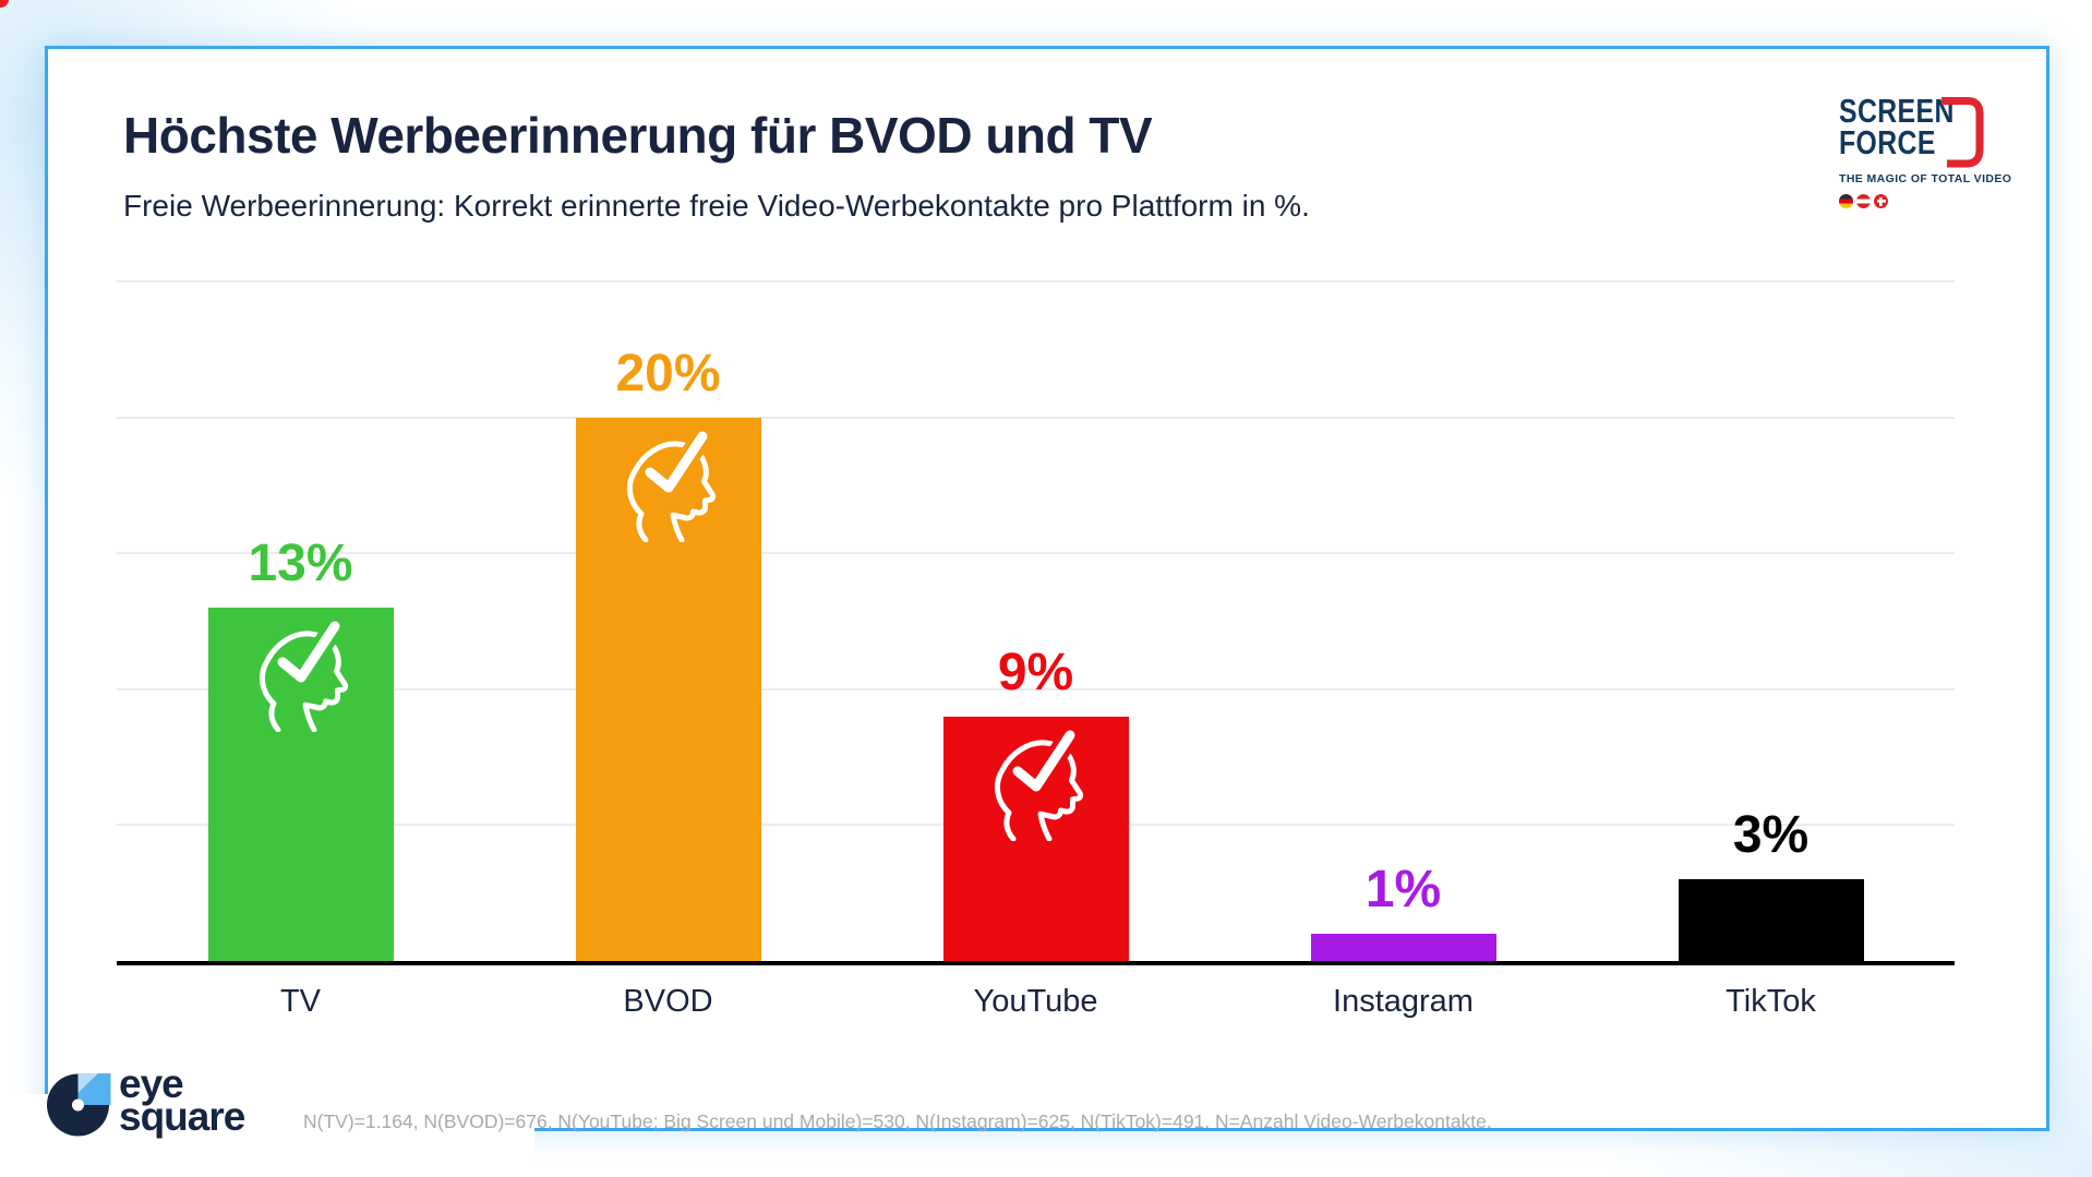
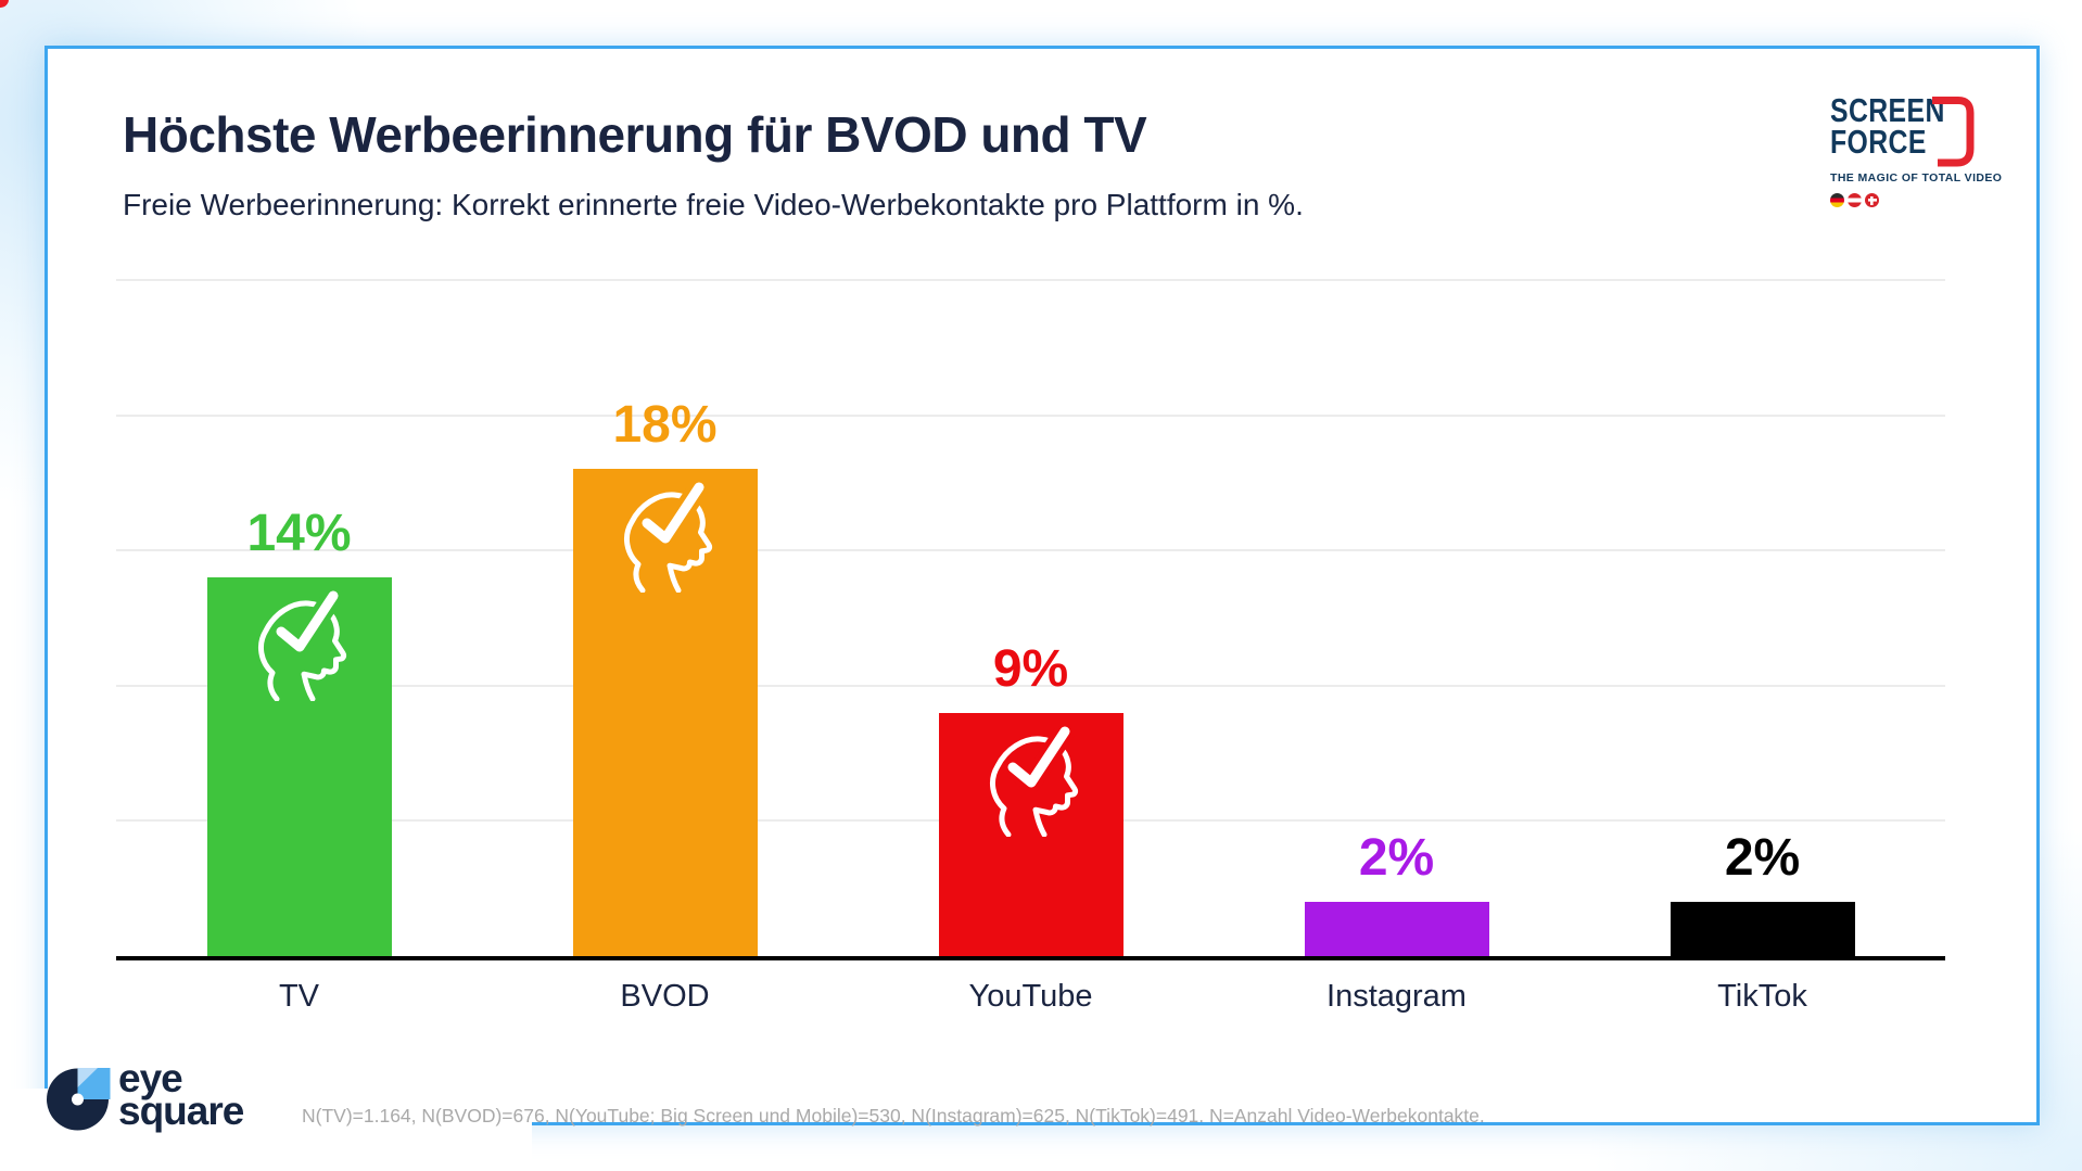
TV: 13% -> 14%
BVOD: 20% -> 18%
Instagram: 1% -> 2%
TikTok: 3% -> 2%
